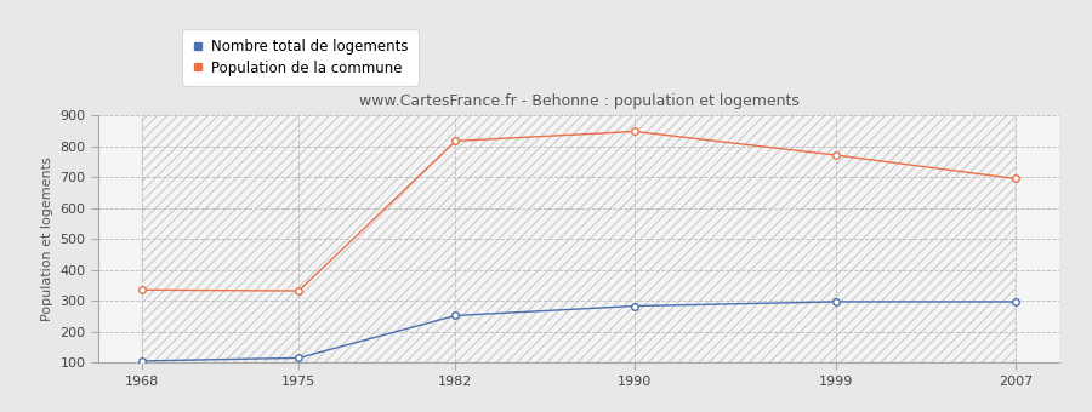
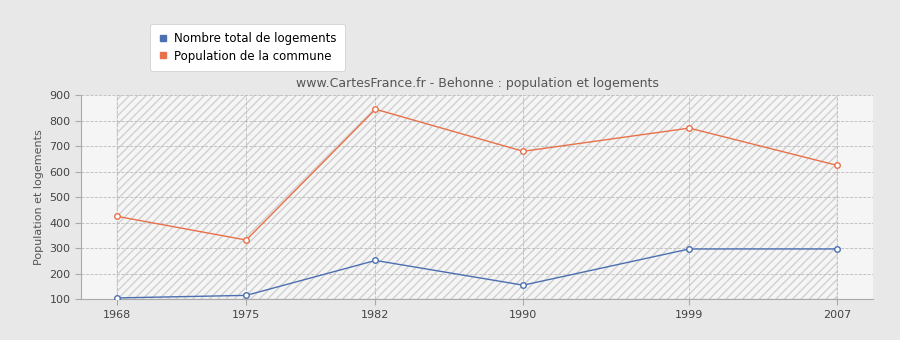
Population de la commune/1968: 335 -> 425
Population de la commune/1982: 817 -> 845
Nombre total de logements/1990: 283 -> 155
Population de la commune/1990: 848 -> 680
Population de la commune/2007: 695 -> 625
